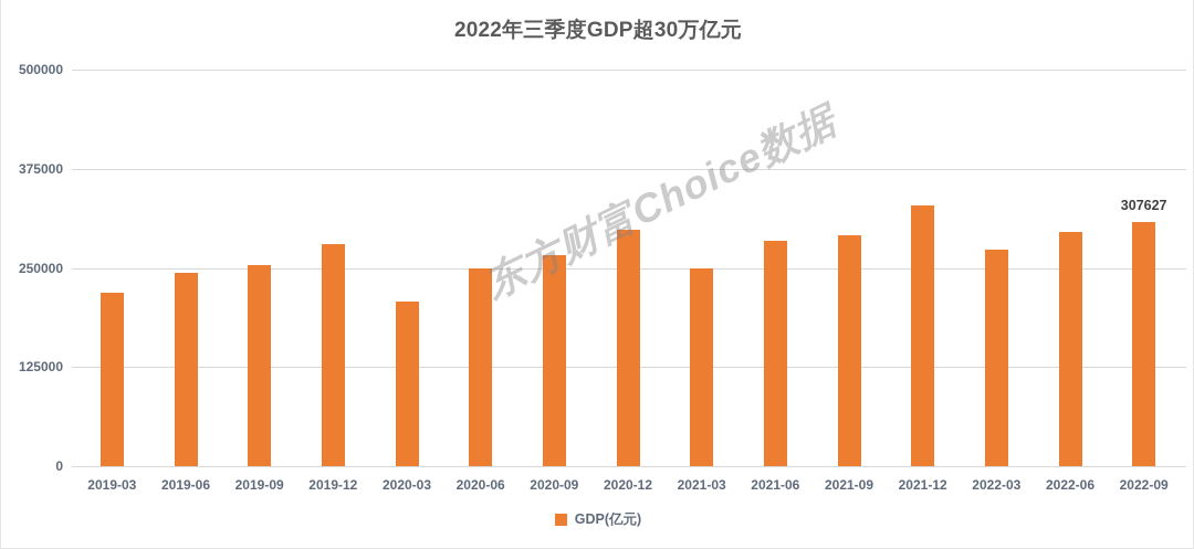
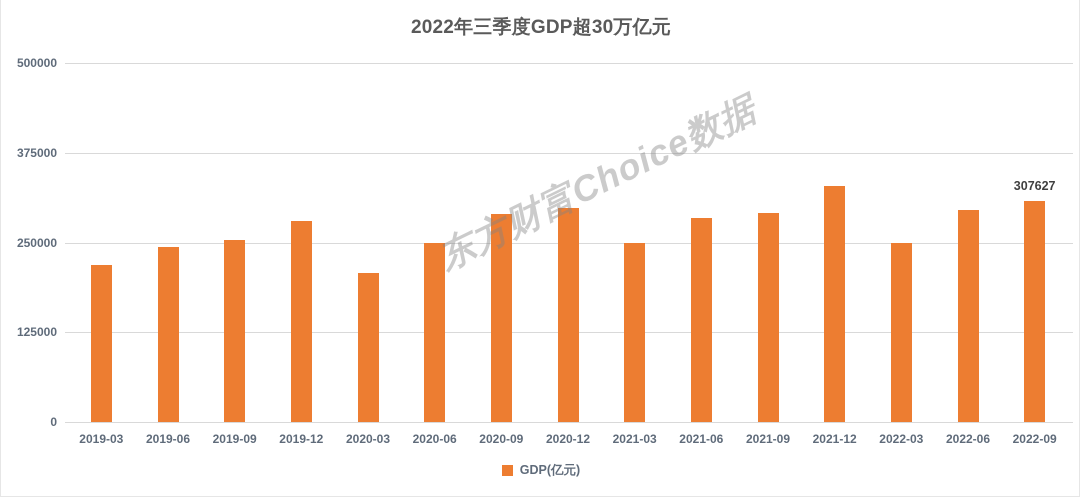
2020-09: 270000 -> 290000
2022-03: 270000 -> 250000
